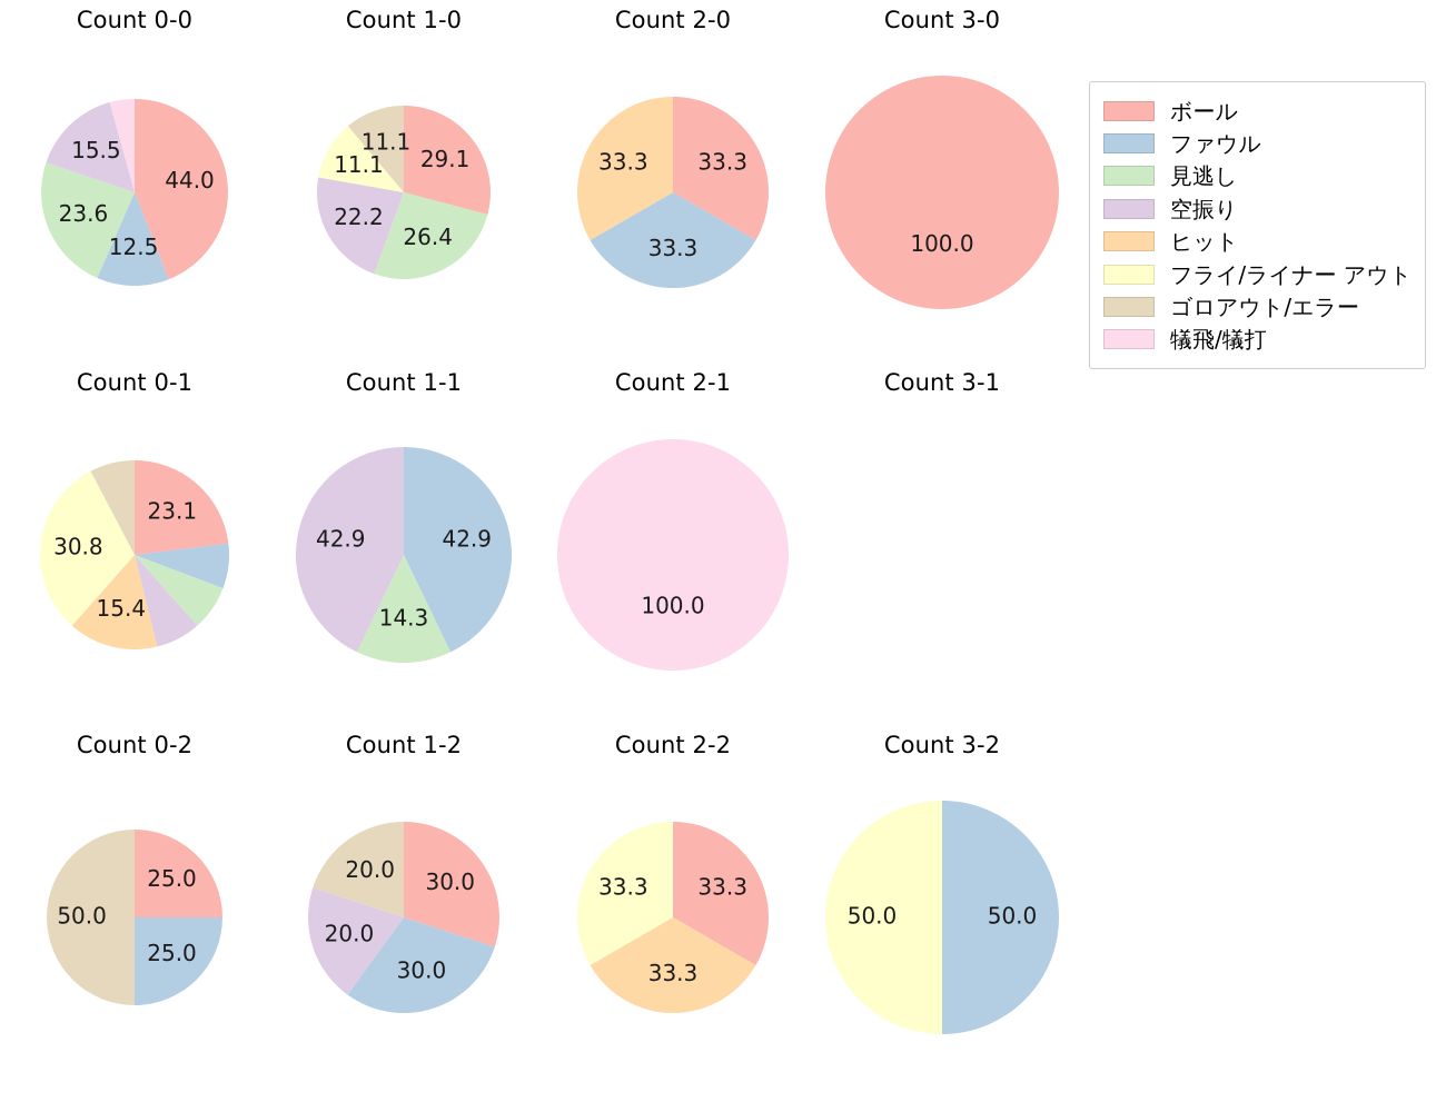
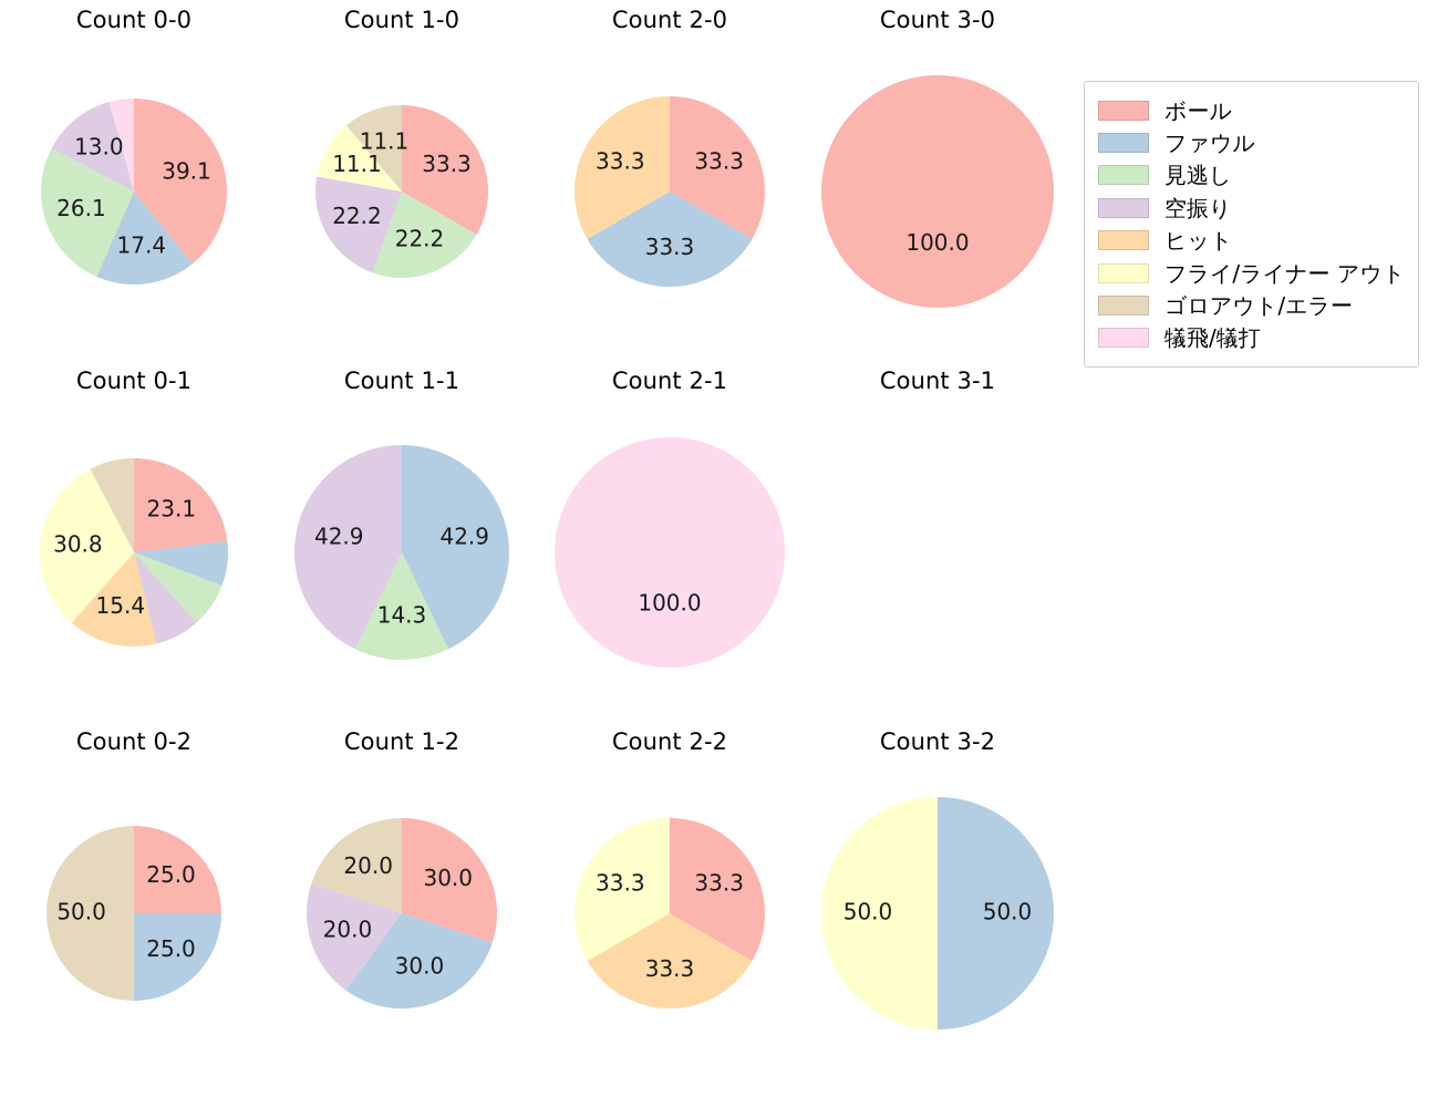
Count 0-0/ボール: 44.0 -> 39.1
Count 0-0/ファウル: 12.5 -> 17.4
Count 0-0/見逃し: 23.6 -> 26.1
Count 0-0/空振り: 15.5 -> 13.0
Count 1-0/ボール: 29.1 -> 33.3
Count 1-0/見逃し: 26.4 -> 22.2
